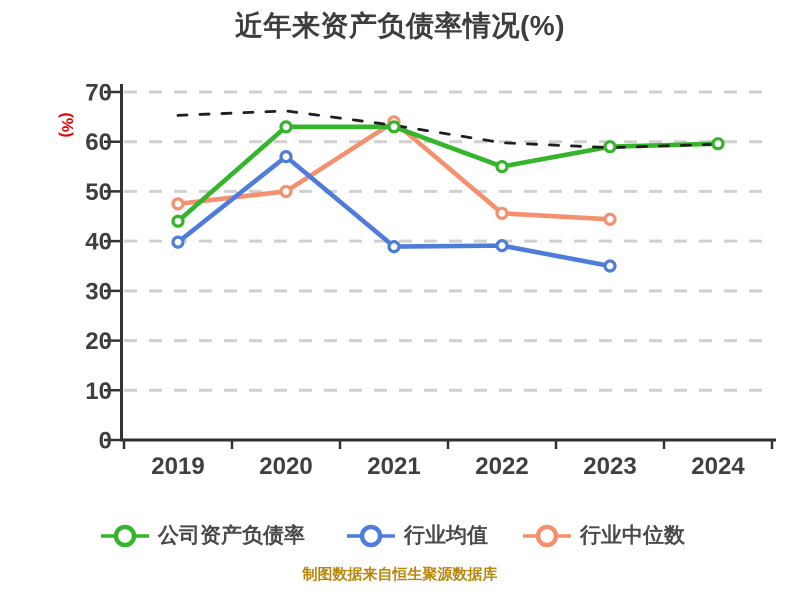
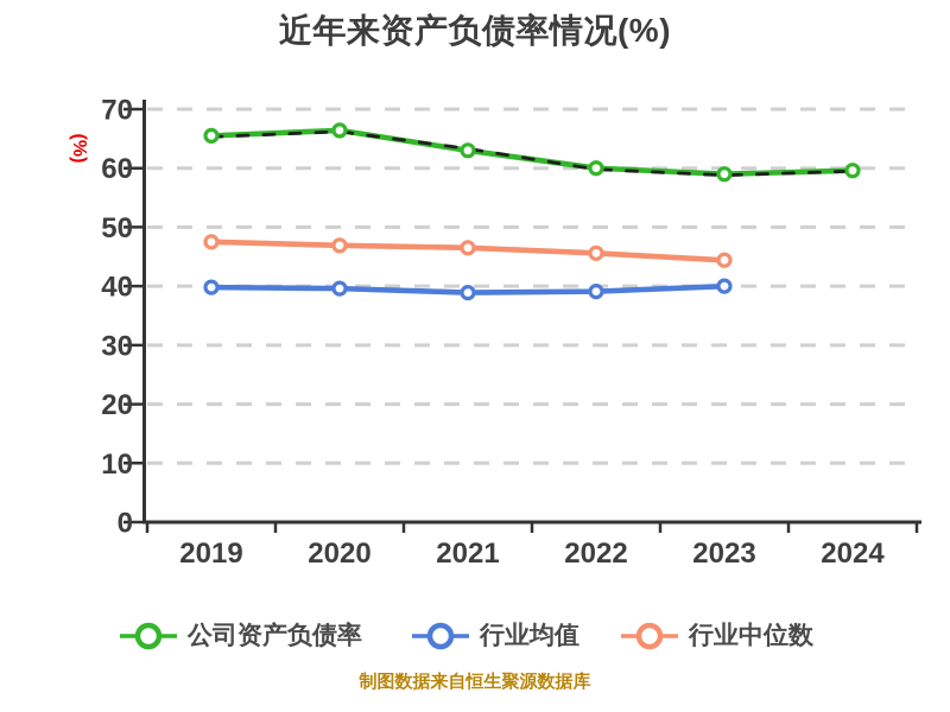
公司资产负债率/2019: 44 -> 66
行业中位数/2020: 50 -> 47
行业均值/2020: 57 -> 40
公司资产负债率/2020: 63 -> 66
行业中位数/2021: 64 -> 46
公司资产负债率/2022: 55 -> 60
行业均值/2023: 35 -> 40
